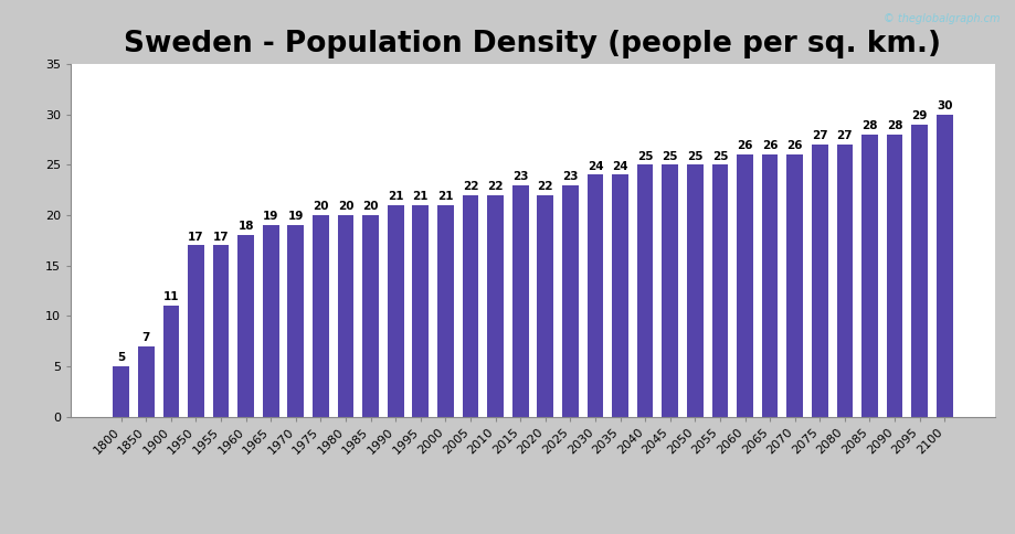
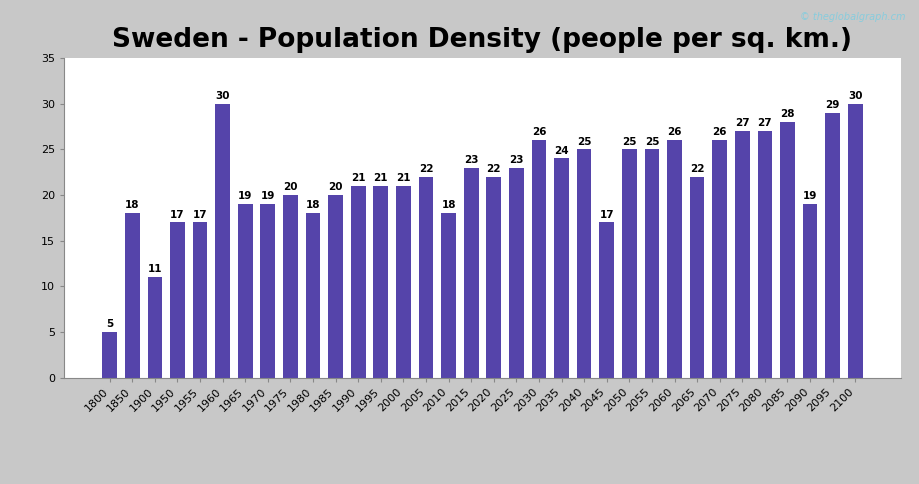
1850: 7 -> 18
1960: 18 -> 30
1980: 20 -> 18
2010: 22 -> 18
2030: 24 -> 26
2045: 25 -> 17
2065: 26 -> 22
2090: 28 -> 19
